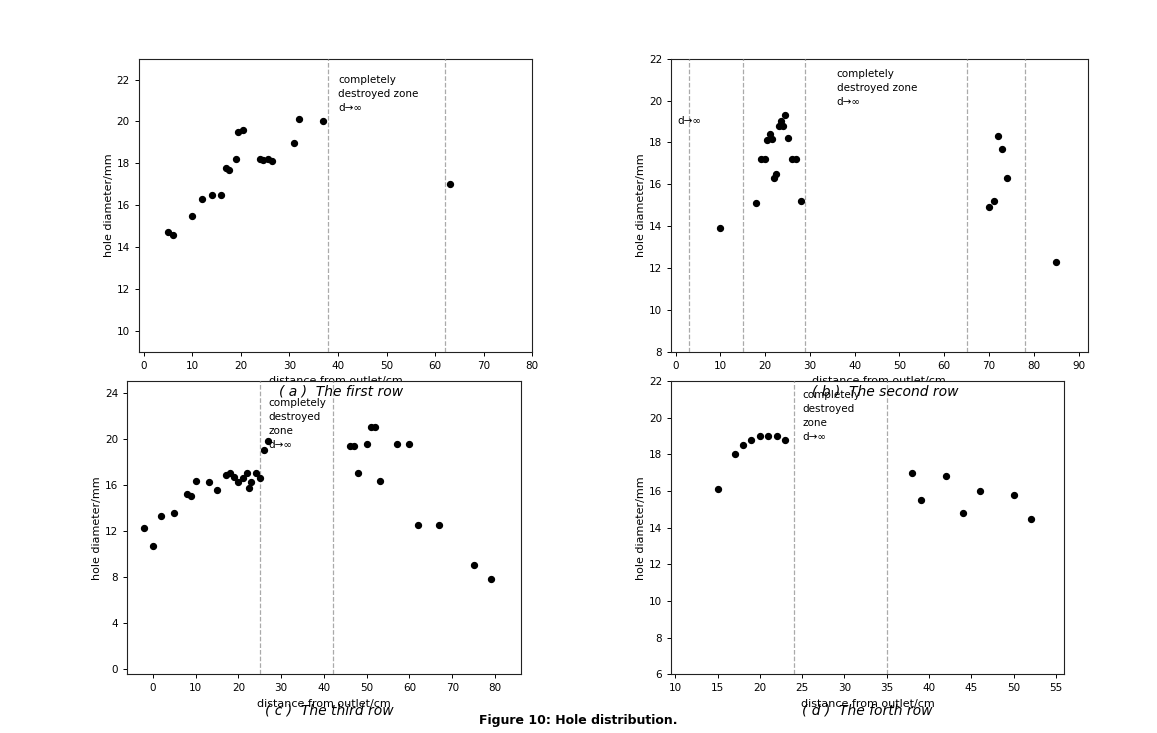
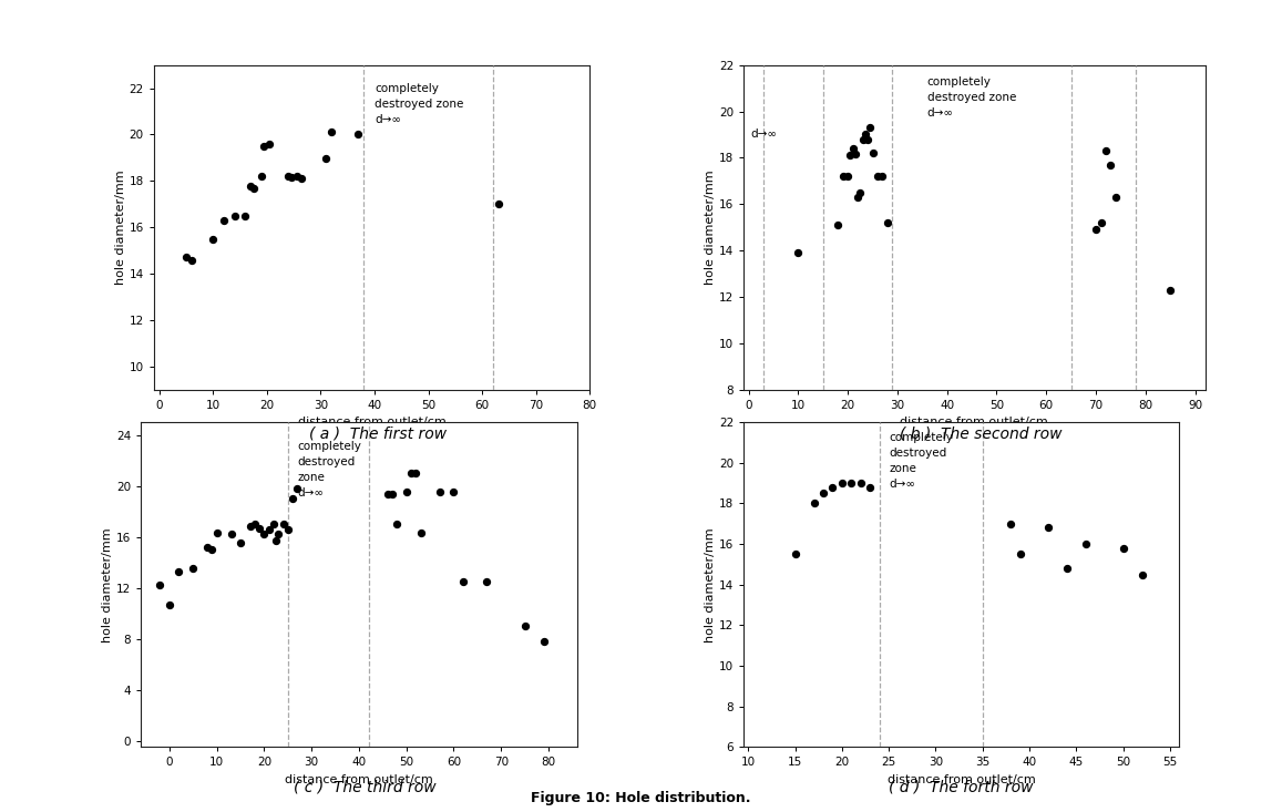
15: 16.1 -> 15.5
